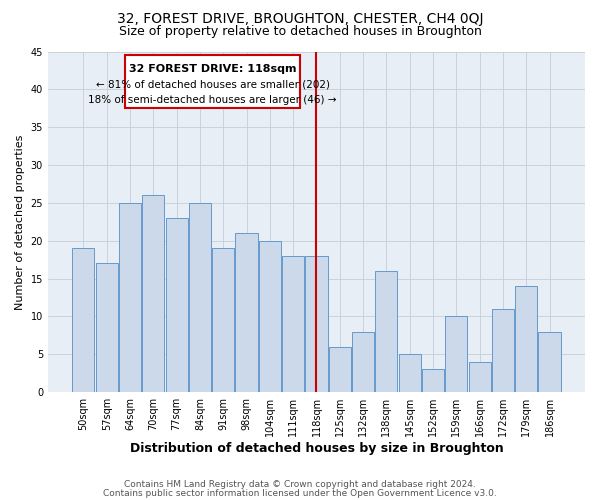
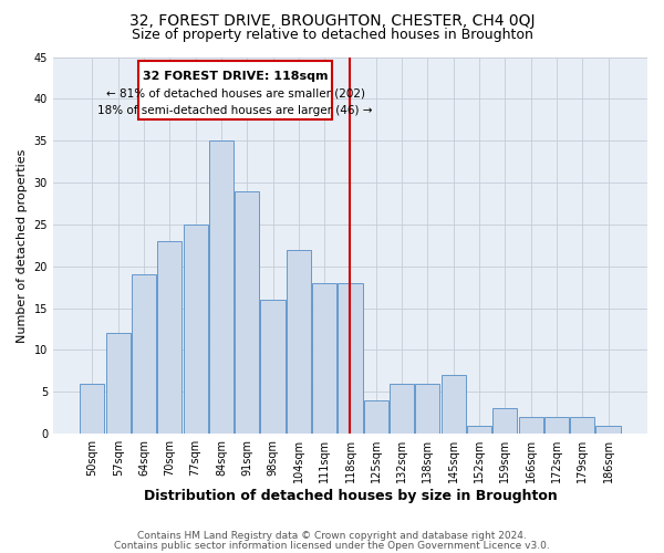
50sqm: 19 -> 6
57sqm: 17 -> 12
64sqm: 25 -> 19
70sqm: 26 -> 23
77sqm: 23 -> 25
84sqm: 25 -> 35
91sqm: 19 -> 29
98sqm: 21 -> 16
104sqm: 20 -> 22
125sqm: 6 -> 4
132sqm: 8 -> 6
138sqm: 16 -> 6
145sqm: 5 -> 7
152sqm: 3 -> 1
159sqm: 10 -> 3
166sqm: 4 -> 2
172sqm: 11 -> 2
179sqm: 14 -> 2
186sqm: 8 -> 1
